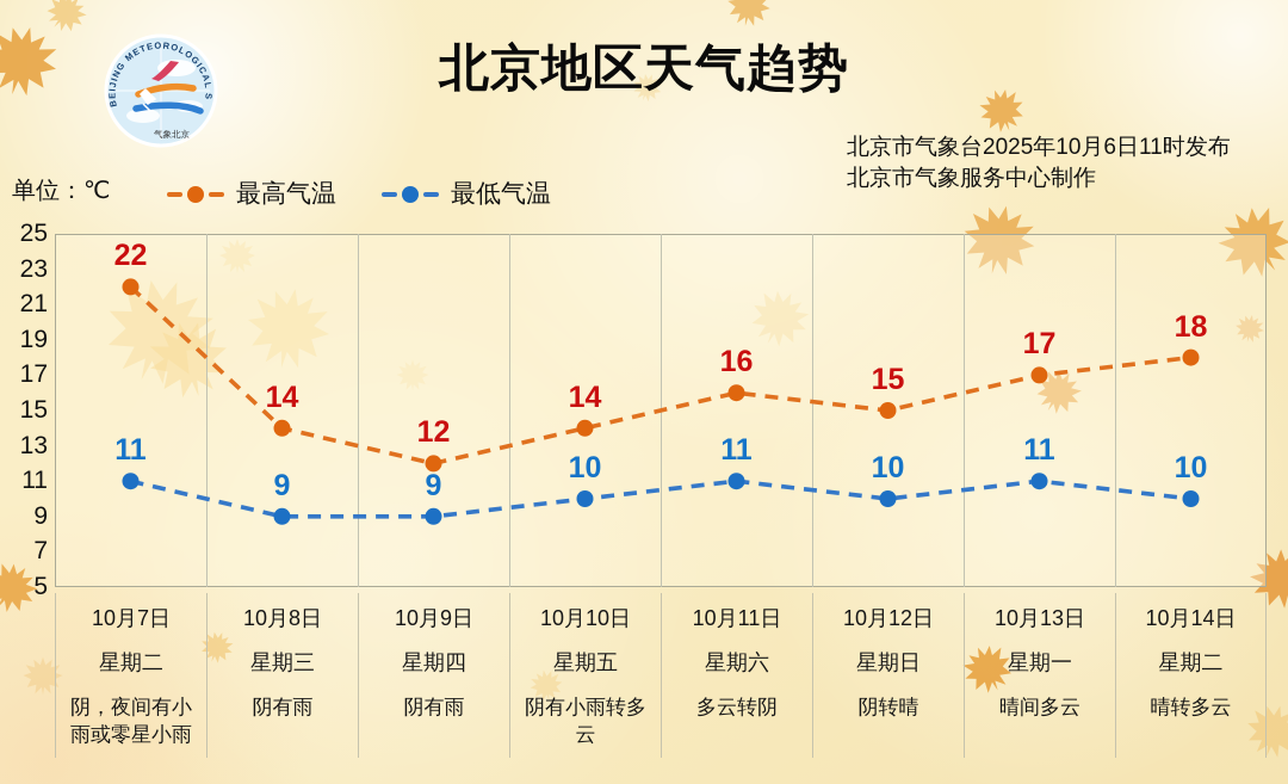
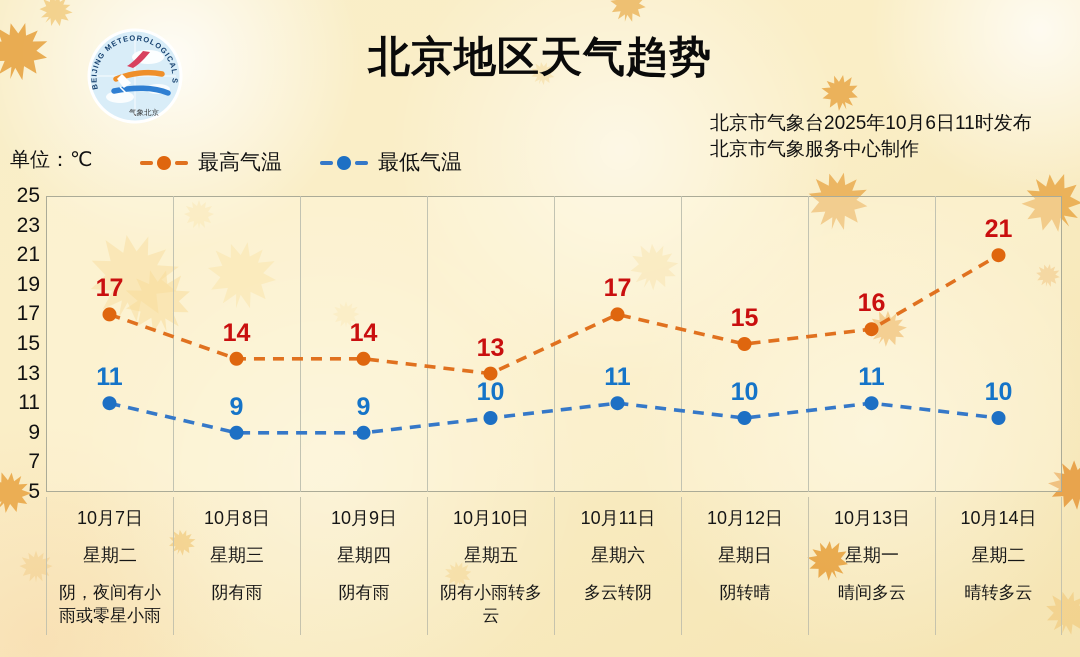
最高气温/10月7日: 22 -> 17
最高气温/10月9日: 12 -> 14
最高气温/10月10日: 14 -> 13
最高气温/10月11日: 16 -> 17
最高气温/10月13日: 17 -> 16
最高气温/10月14日: 18 -> 21
